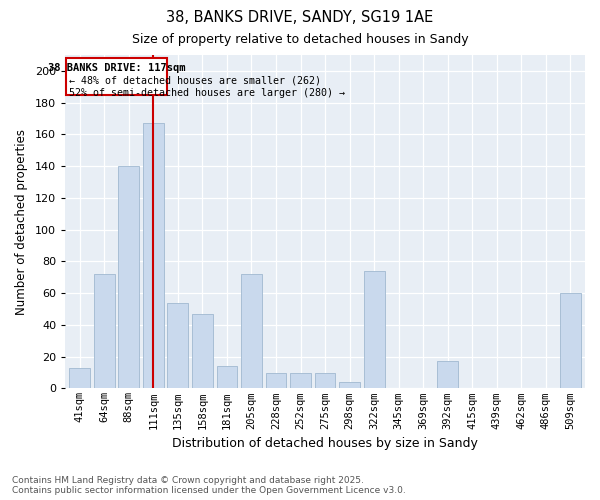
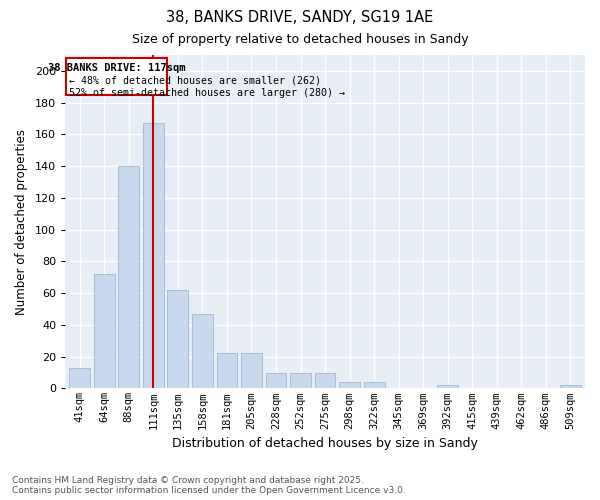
135sqm: 54 -> 62
181sqm: 14 -> 22
205sqm: 72 -> 22
322sqm: 74 -> 4
392sqm: 17 -> 2
509sqm: 60 -> 2
